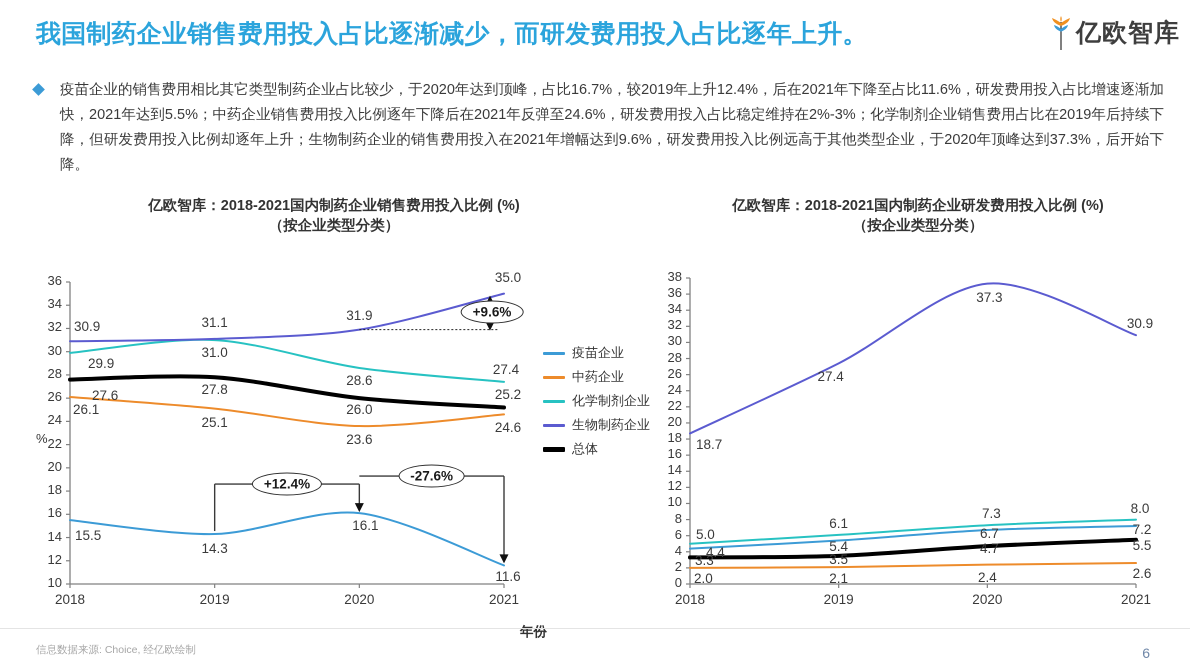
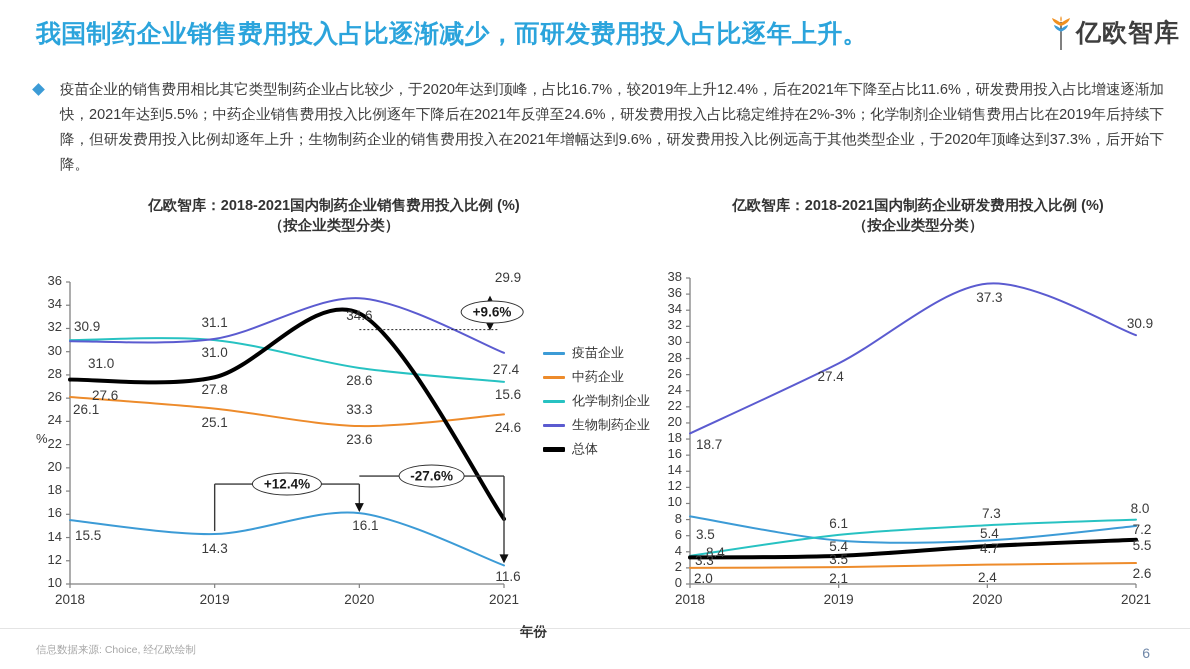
亿欧智库：2018-2021国内制药企业销售费用投入比例 (%)/化学制剂企业/2018: 29.9 -> 31.0
亿欧智库：2018-2021国内制药企业销售费用投入比例 (%)/生物制药企业/2020: 31.9 -> 34.6
亿欧智库：2018-2021国内制药企业销售费用投入比例 (%)/总体/2020: 26.0 -> 33.3
亿欧智库：2018-2021国内制药企业销售费用投入比例 (%)/生物制药企业/2021: 35.0 -> 29.9
亿欧智库：2018-2021国内制药企业销售费用投入比例 (%)/总体/2021: 25.2 -> 15.6
亿欧智库：2018-2021国内制药企业研发费用投入比例 (%)/疫苗企业/2018: 4.4 -> 8.4
亿欧智库：2018-2021国内制药企业研发费用投入比例 (%)/化学制剂企业/2018: 5.0 -> 3.5
亿欧智库：2018-2021国内制药企业研发费用投入比例 (%)/疫苗企业/2020: 6.7 -> 5.4
